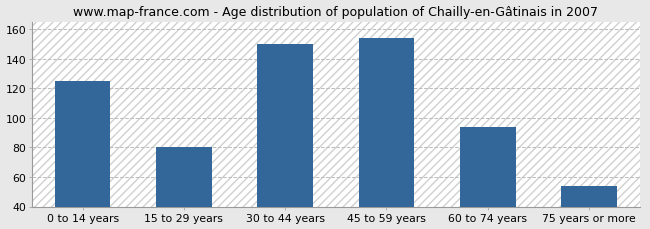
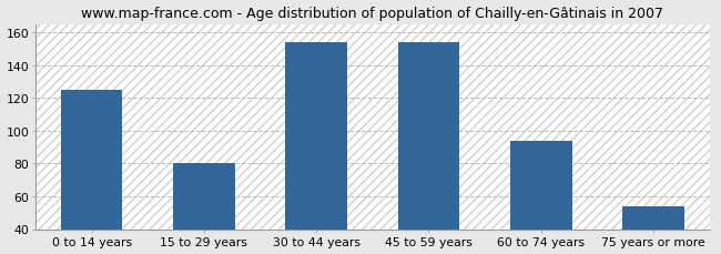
30 to 44 years: 150 -> 154
